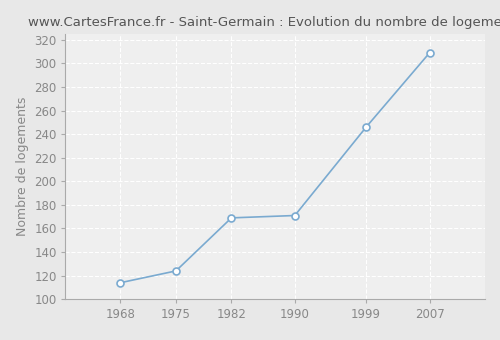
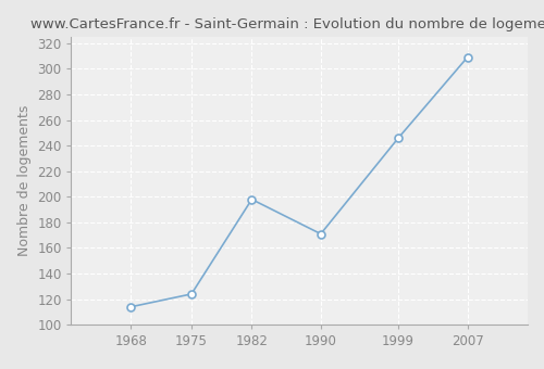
1982: 169 -> 198
